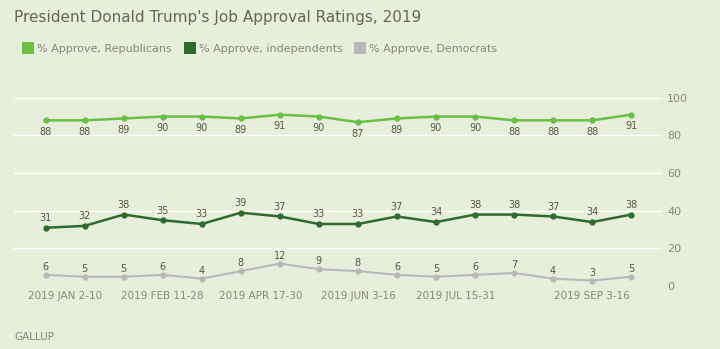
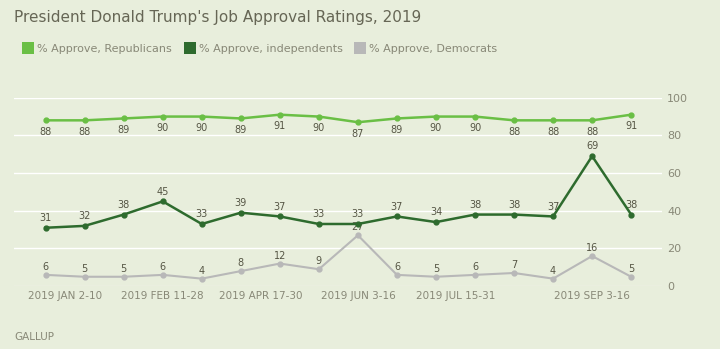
% Approve, independents/2019 FEB 11-28: 35 -> 45
% Approve, Democrats/2019 JUN 3-16: 8 -> 27
% Approve, independents/2019 SEP 3-16: 34 -> 69
% Approve, Democrats/2019 SEP 3-16: 3 -> 16
